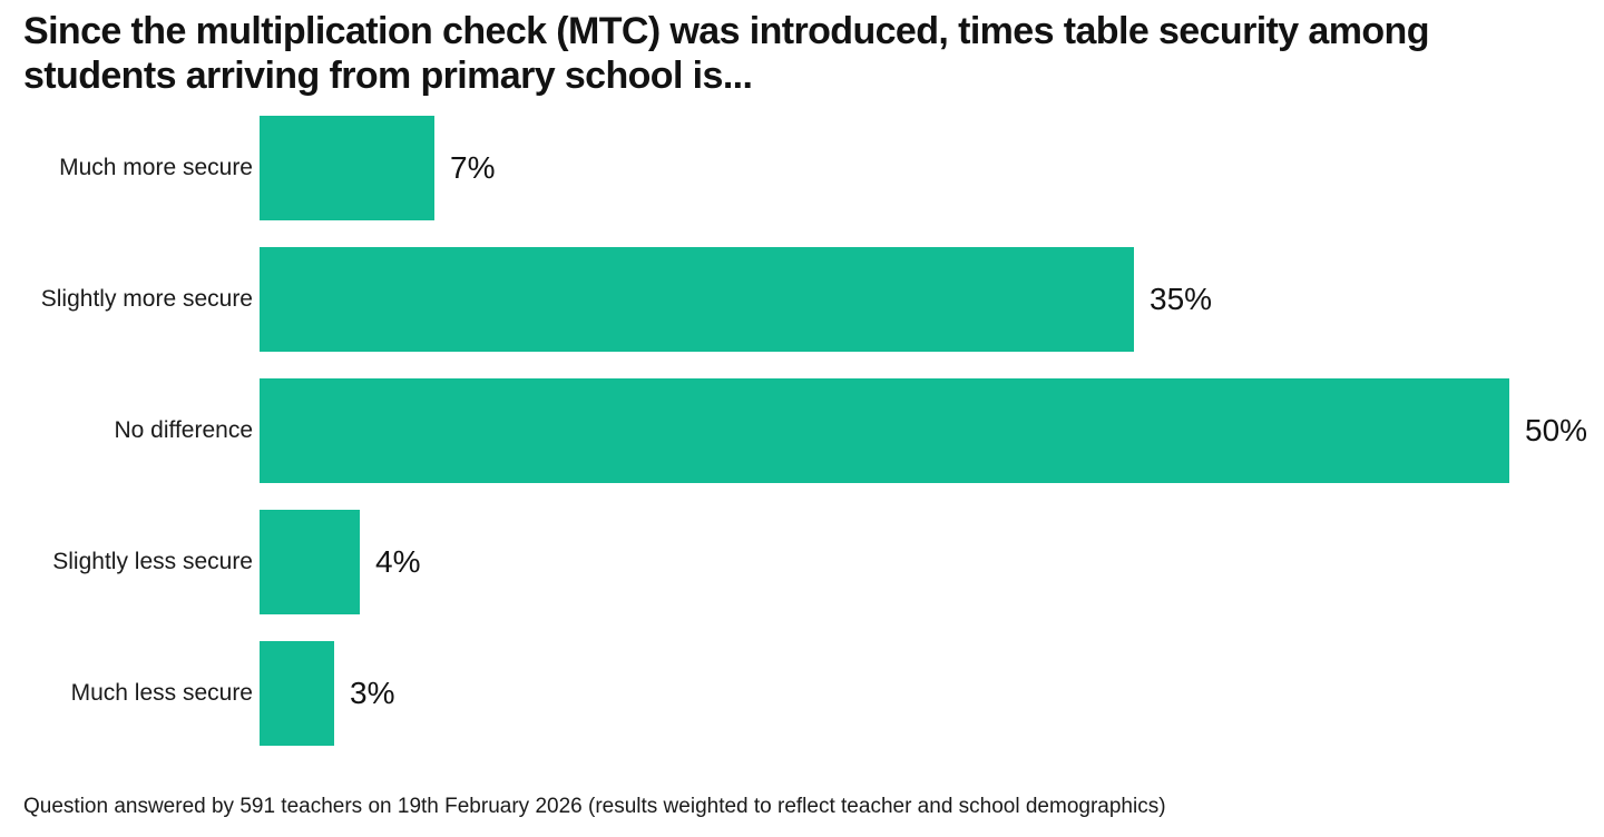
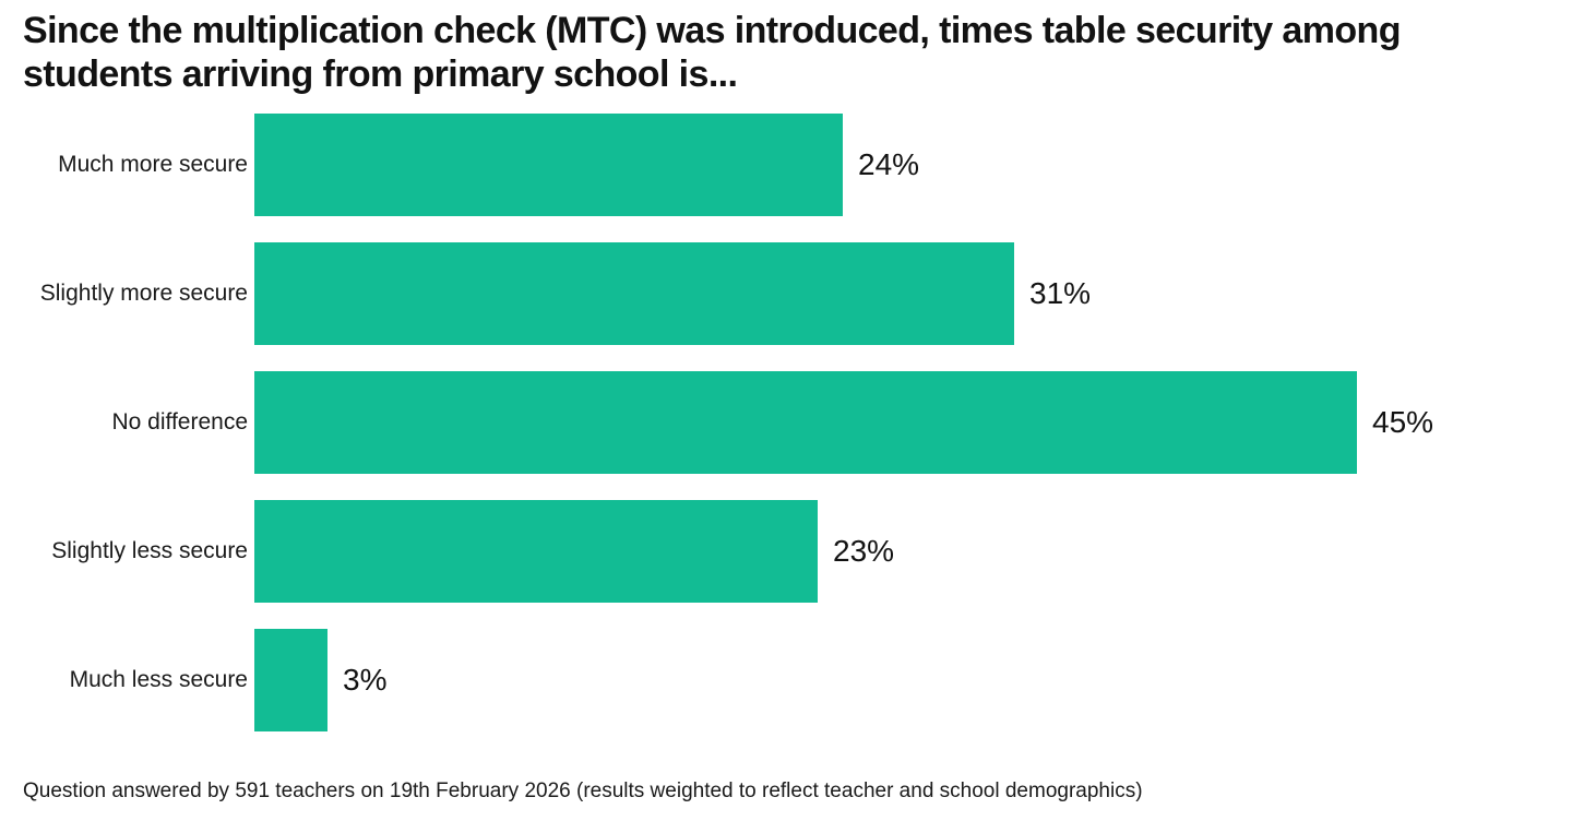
Much more secure: 7% -> 24%
Slightly more secure: 35% -> 31%
No difference: 50% -> 45%
Slightly less secure: 4% -> 23%
